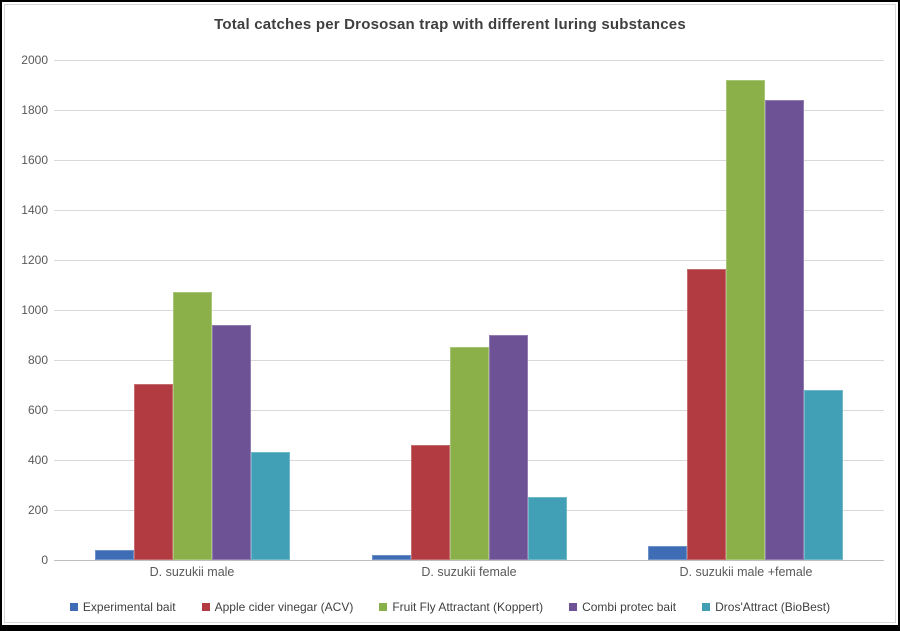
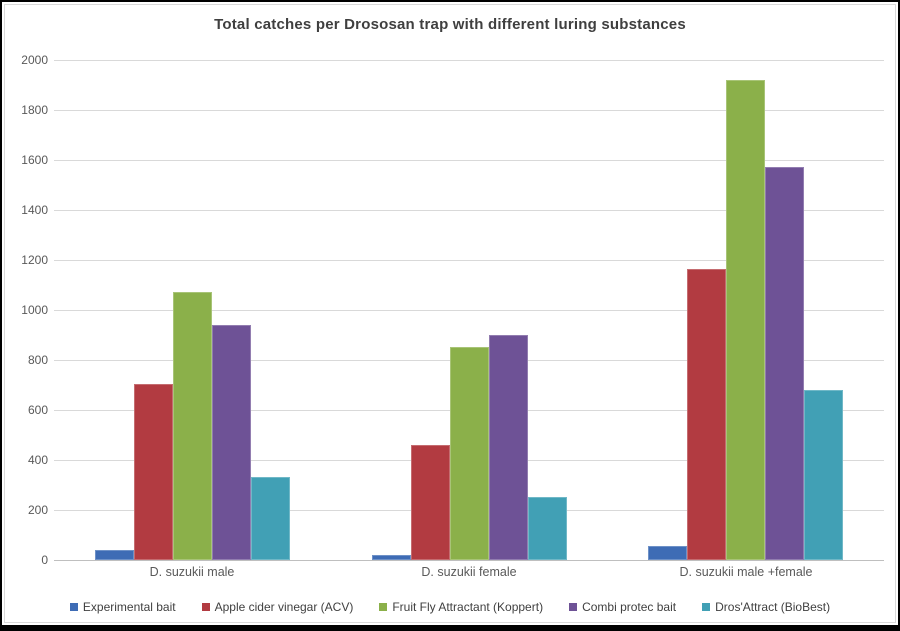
Dros'Attract (BioBest)/D. suzukii male: 430 -> 330
Combi protec bait/D. suzukii male +female: 1840 -> 1570
